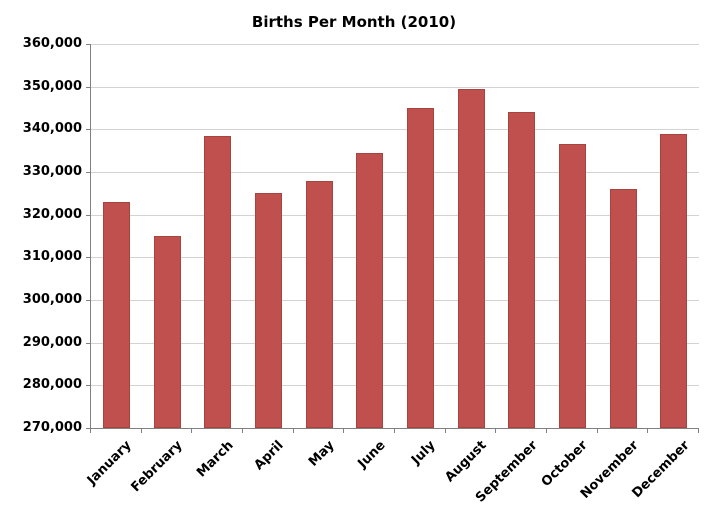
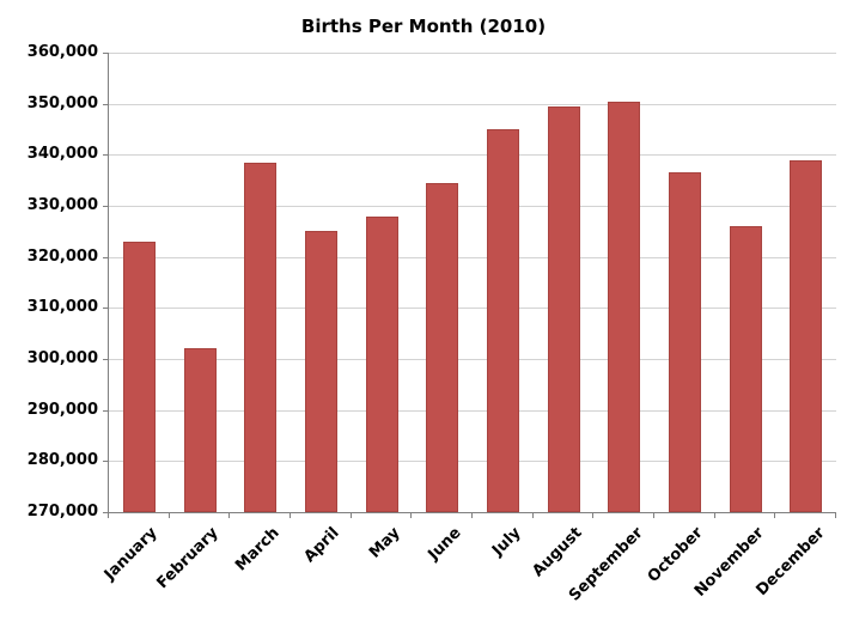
February: 315000 -> 302000
September: 344000 -> 350000
